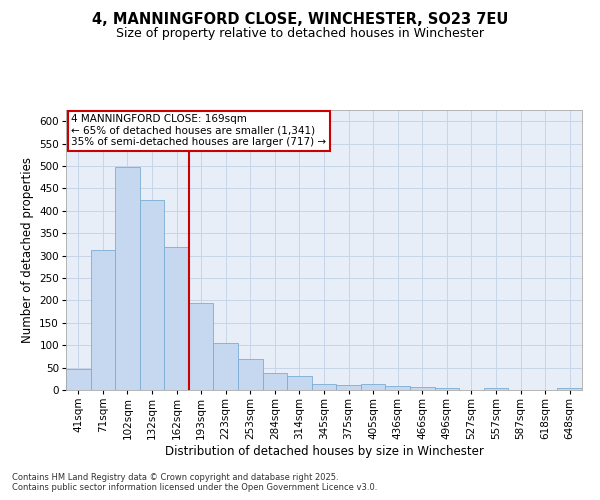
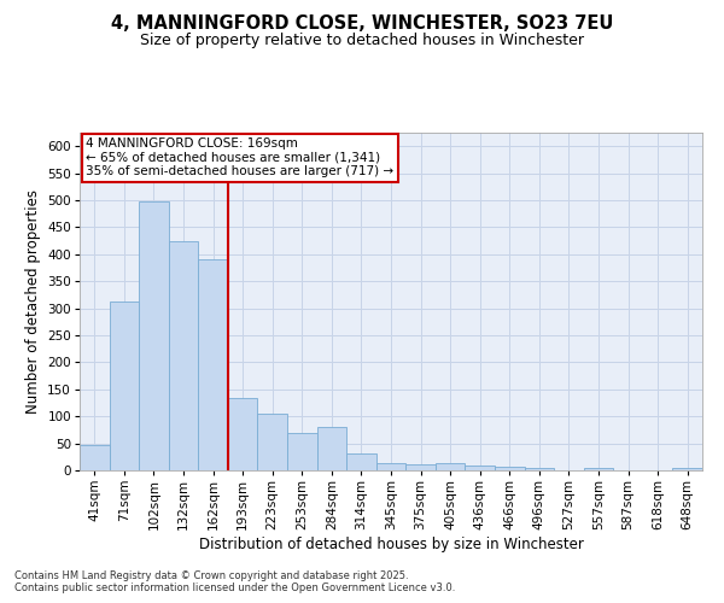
162sqm: 320 -> 390
193sqm: 195 -> 135
284sqm: 38 -> 80
